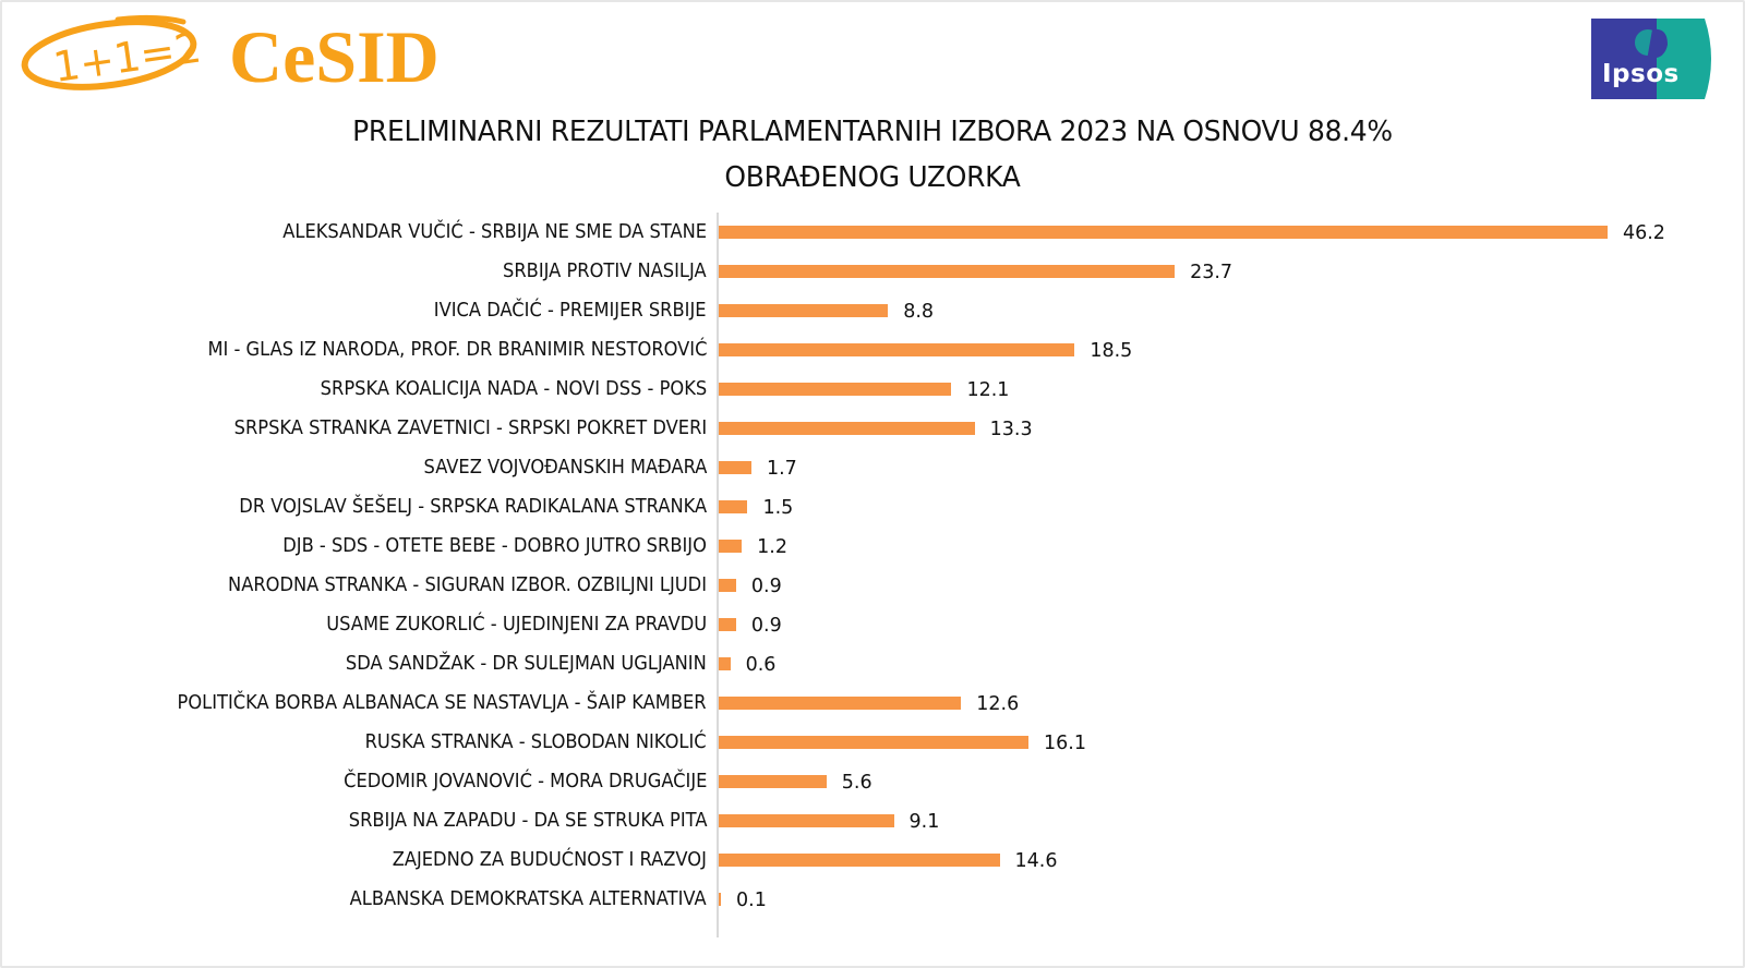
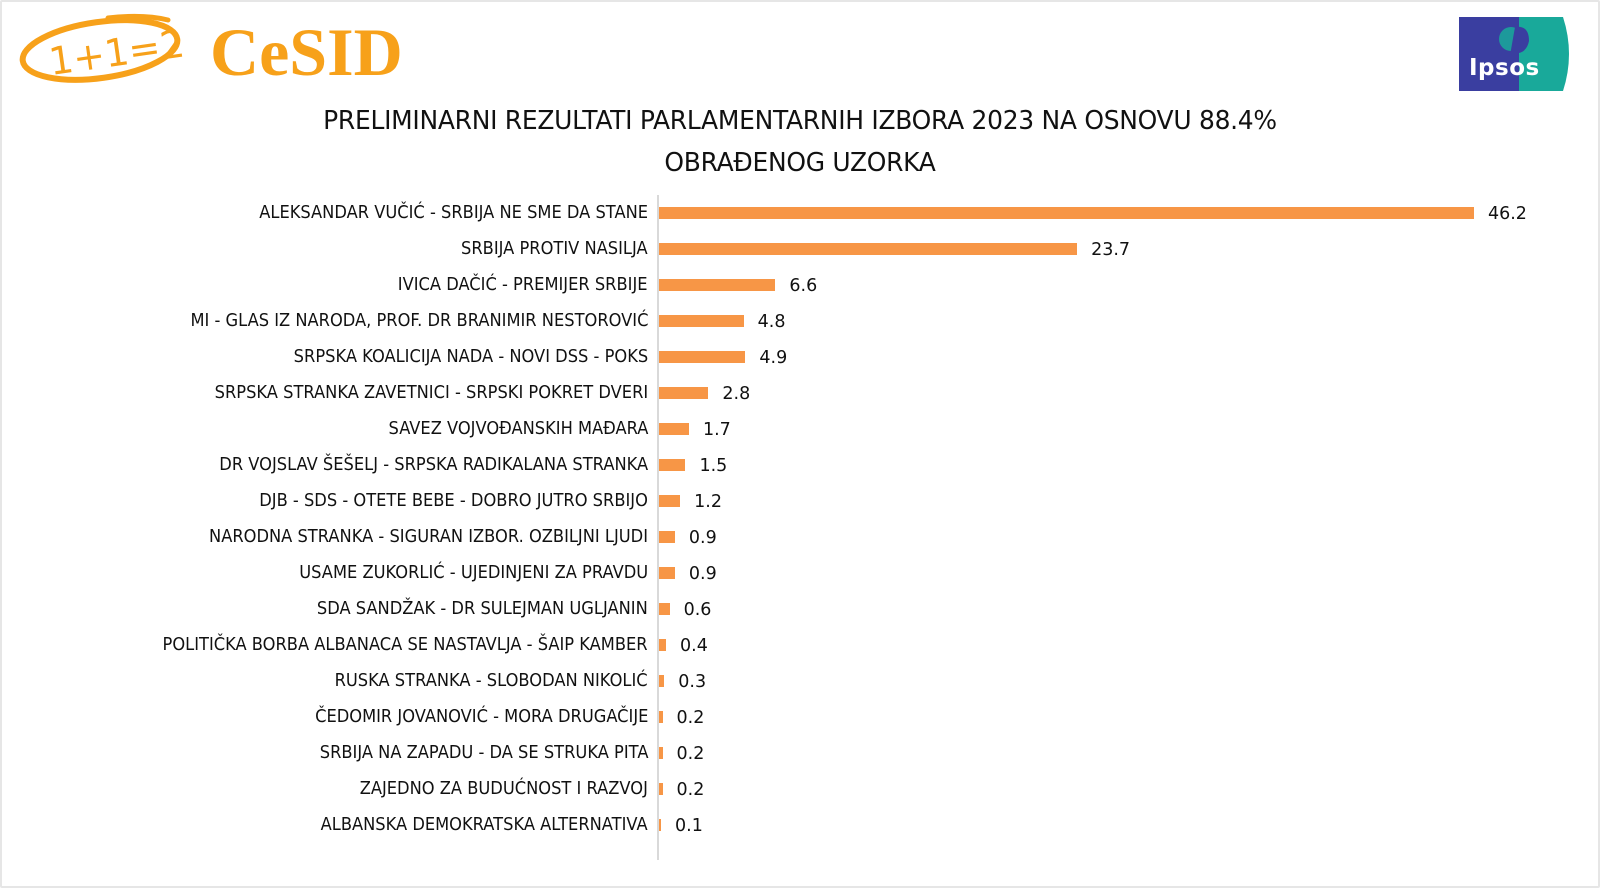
IVICA DAČIĆ - PREMIJER SRBIJE: 8.8 -> 6.6
MI - GLAS IZ NARODA, PROF. DR BRANIMIR NESTOROVIĆ: 18.5 -> 4.8
SRPSKA KOALICIJA NADA - NOVI DSS - POKS: 12.1 -> 4.9
SRPSKA STRANKA ZAVETNICI - SRPSKI POKRET DVERI: 13.3 -> 2.8
POLITIČKA BORBA ALBANACA SE NASTAVLJA - ŠAIP KAMBER: 12.6 -> 0.4
RUSKA STRANKA - SLOBODAN NIKOLIĆ: 16.1 -> 0.3
ČEDOMIR JOVANOVIĆ - MORA DRUGAČIJE: 5.6 -> 0.2
SRBIJA NA ZAPADU - DA SE STRUKA PITA: 9.1 -> 0.2
ZAJEDNO ZA BUDUĆNOST I RAZVOJ: 14.6 -> 0.2
